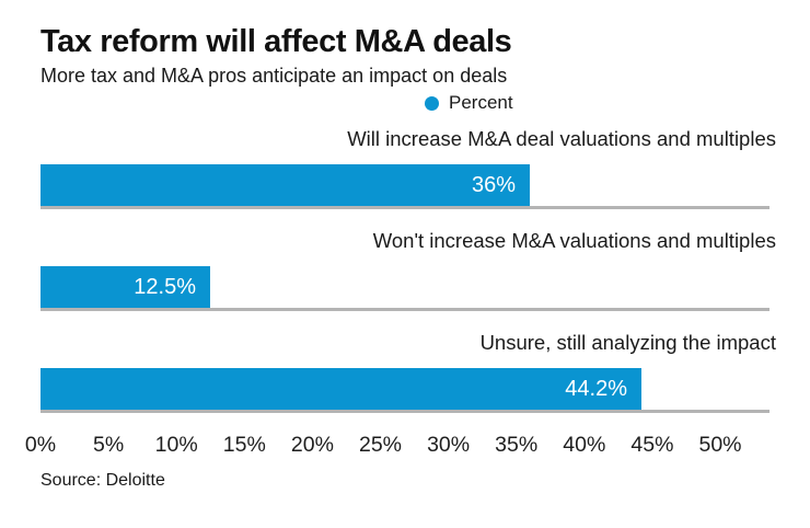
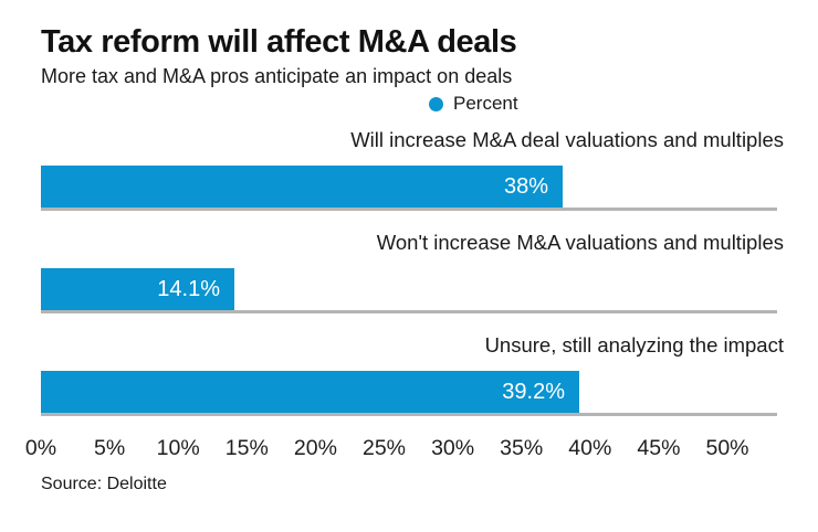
Will increase M&A deal valuations and multiples: 36% -> 38%
Won't increase M&A valuations and multiples: 12.5% -> 14.1%
Unsure, still analyzing the impact: 44.2% -> 39.2%
